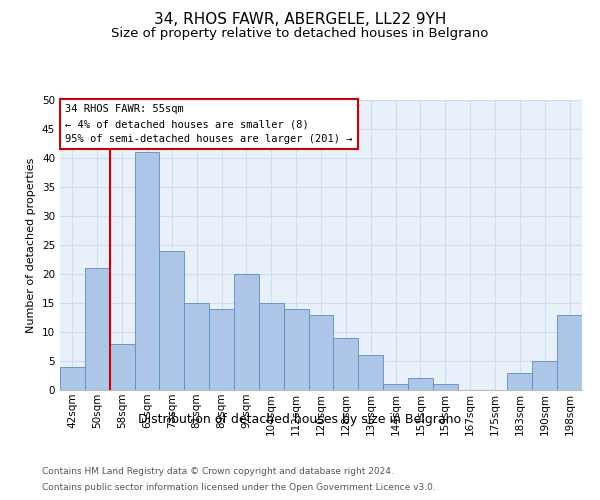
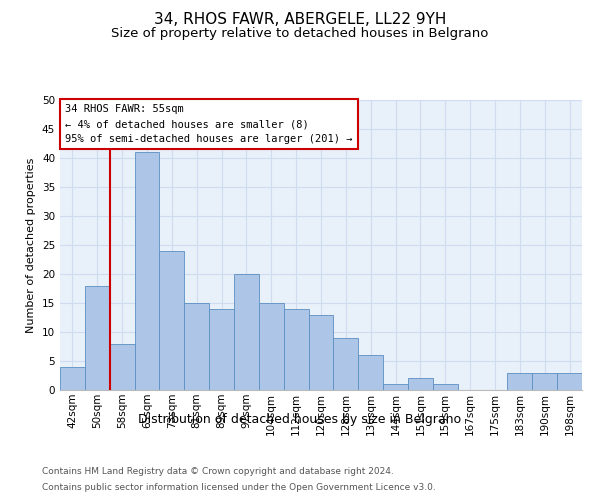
50sqm: 21 -> 18
190sqm: 5 -> 3
198sqm: 13 -> 3
